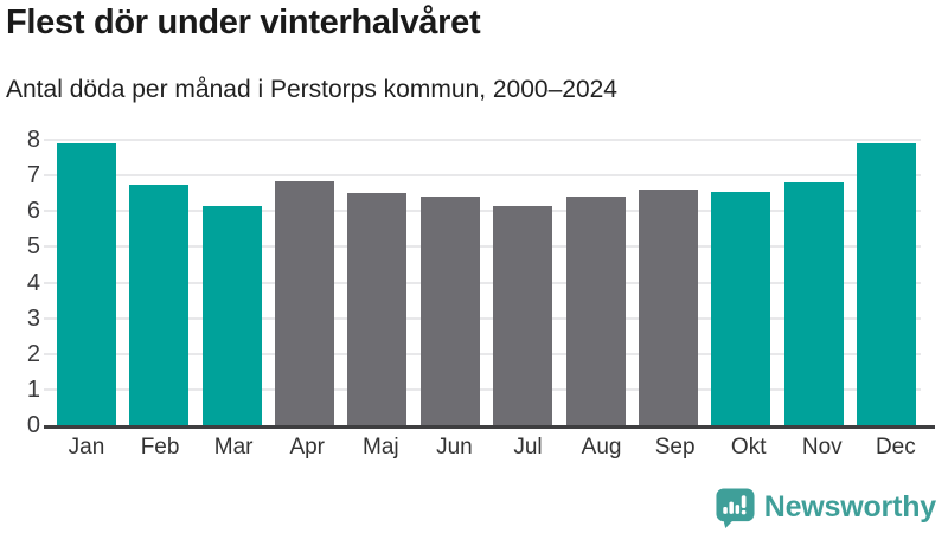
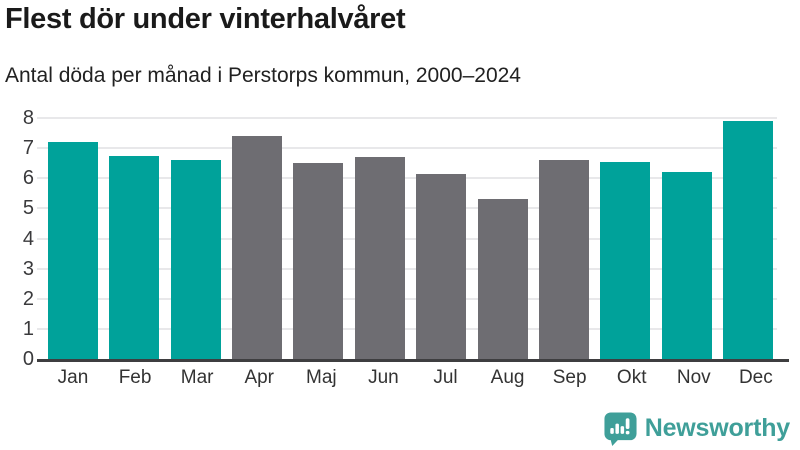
Jan: 7.9 -> 7.2
Mar: 6.2 -> 6.6
Apr: 6.8 -> 7.4
Jun: 6.4 -> 6.7
Aug: 6.4 -> 5.3
Nov: 6.8 -> 6.2
